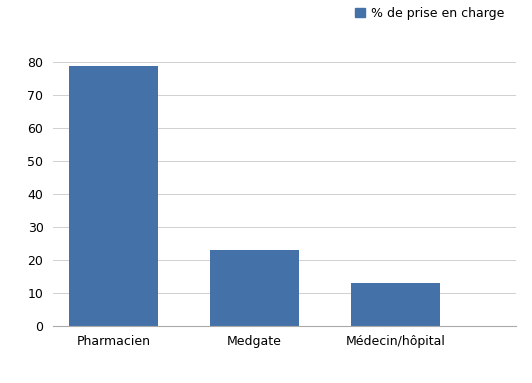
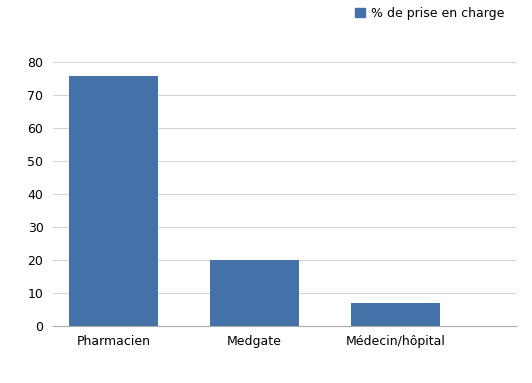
Pharmacien: 79 -> 76
Medgate: 23 -> 20
Médecin/hôpital: 13 -> 7
